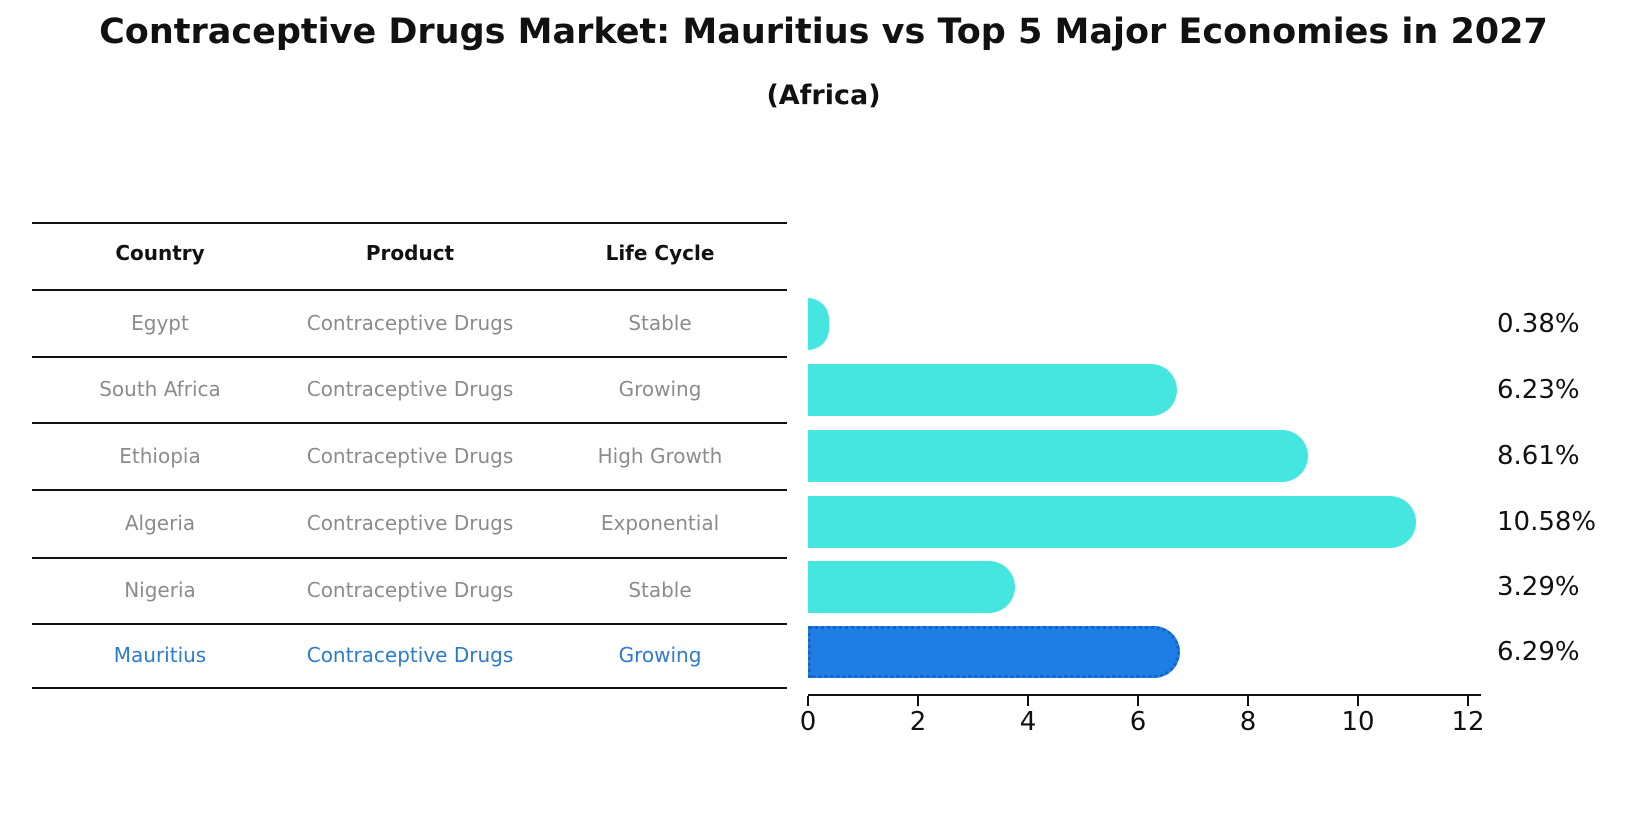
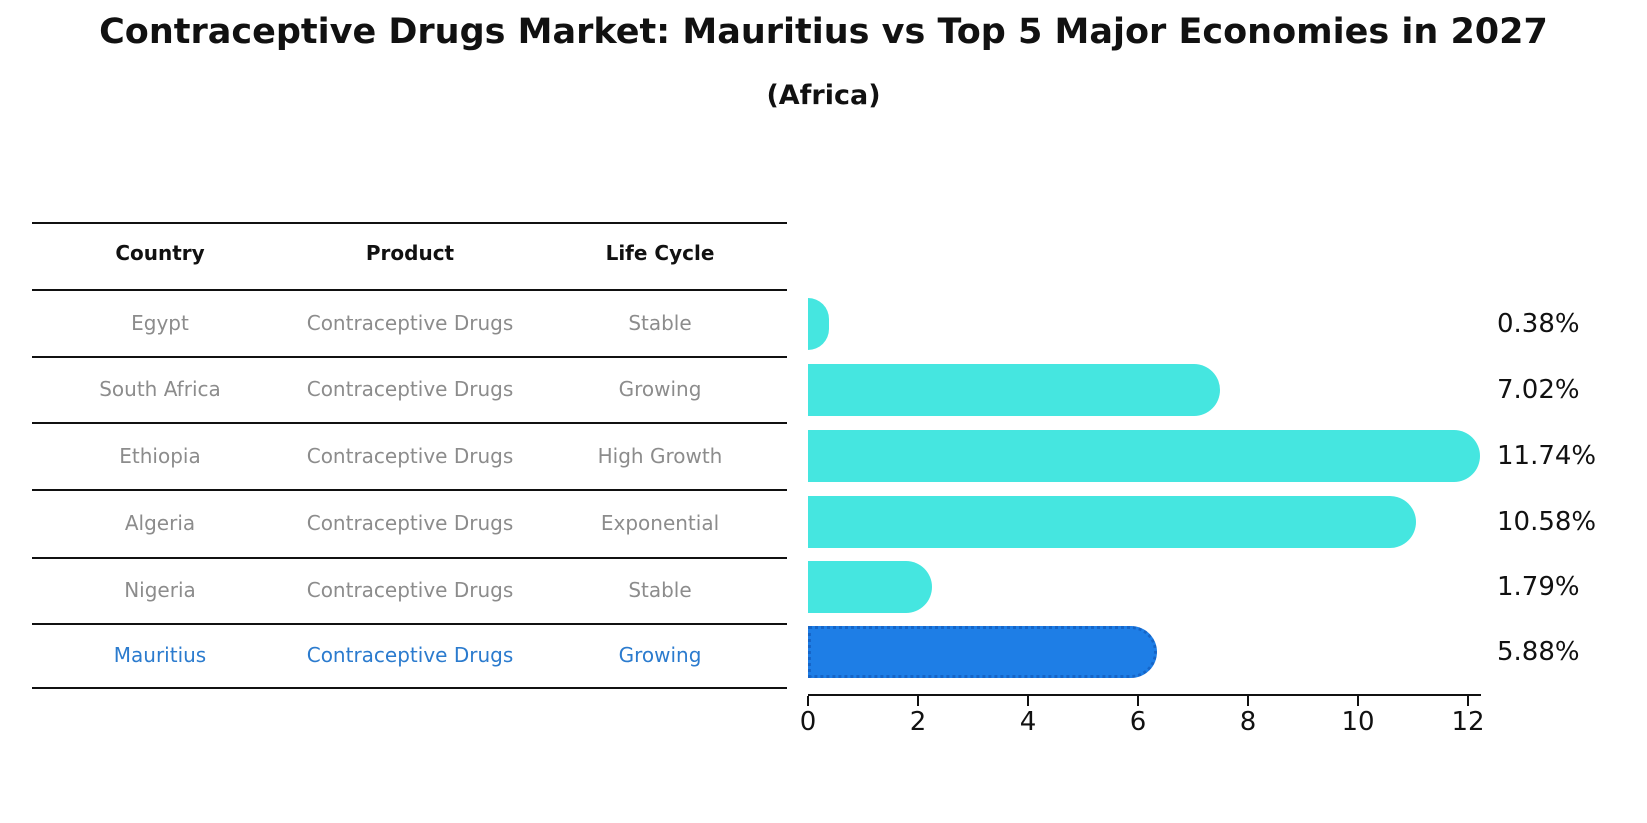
South Africa: 6.23% -> 7.02%
Ethiopia: 8.61% -> 11.74%
Nigeria: 3.29% -> 1.79%
Mauritius: 6.29% -> 5.88%
